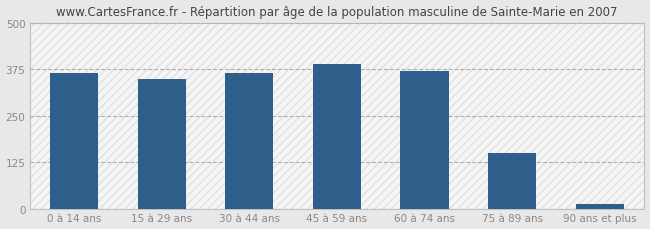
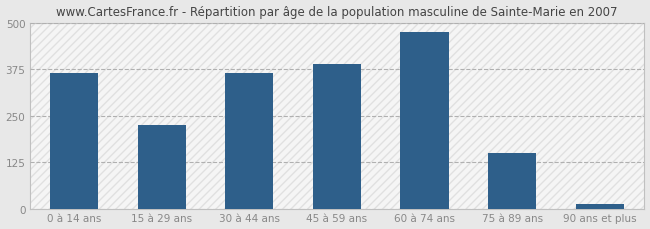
15 à 29 ans: 348 -> 225
60 à 74 ans: 370 -> 475
